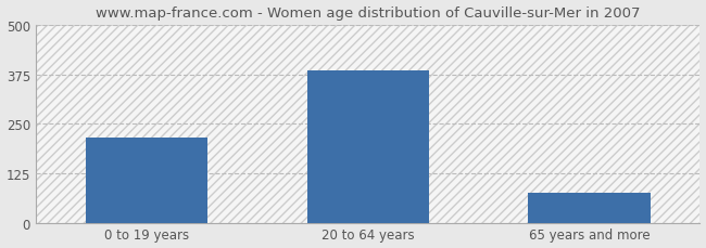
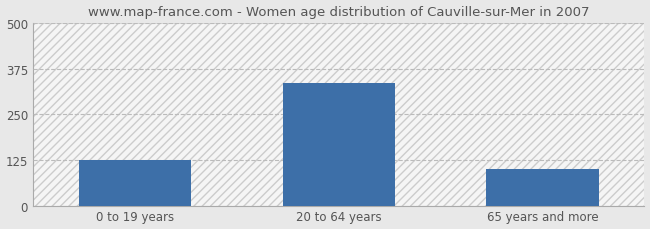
0 to 19 years: 215 -> 125
20 to 64 years: 385 -> 335
65 years and more: 75 -> 100
